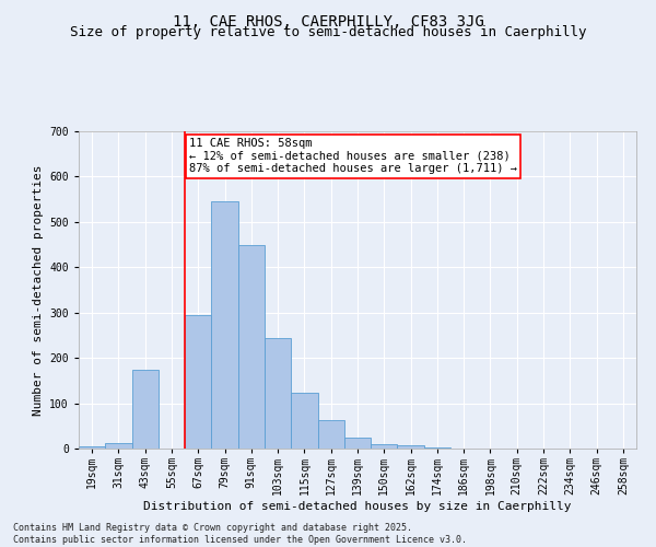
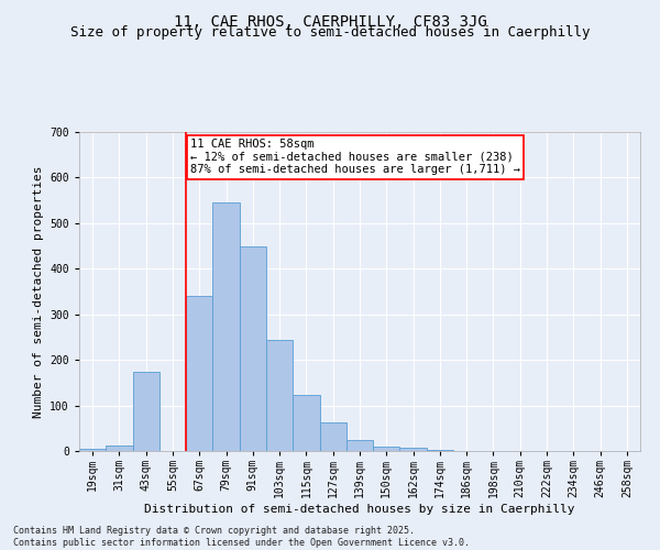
67sqm: 295 -> 340
